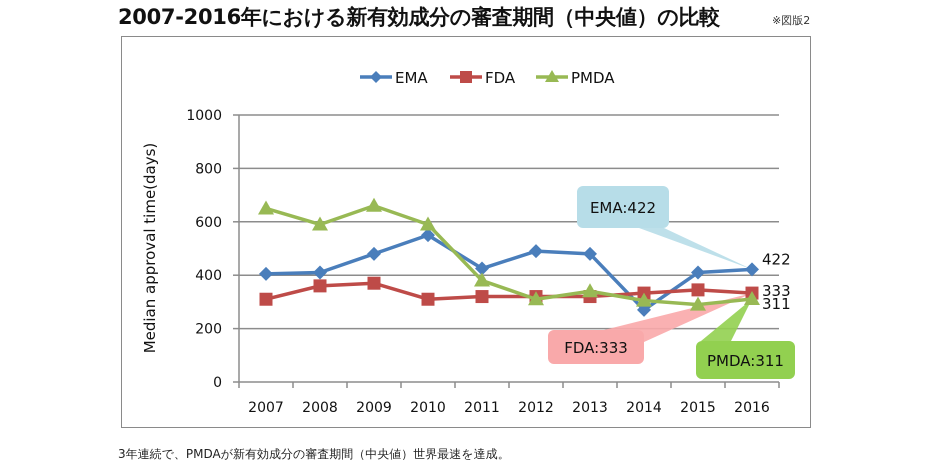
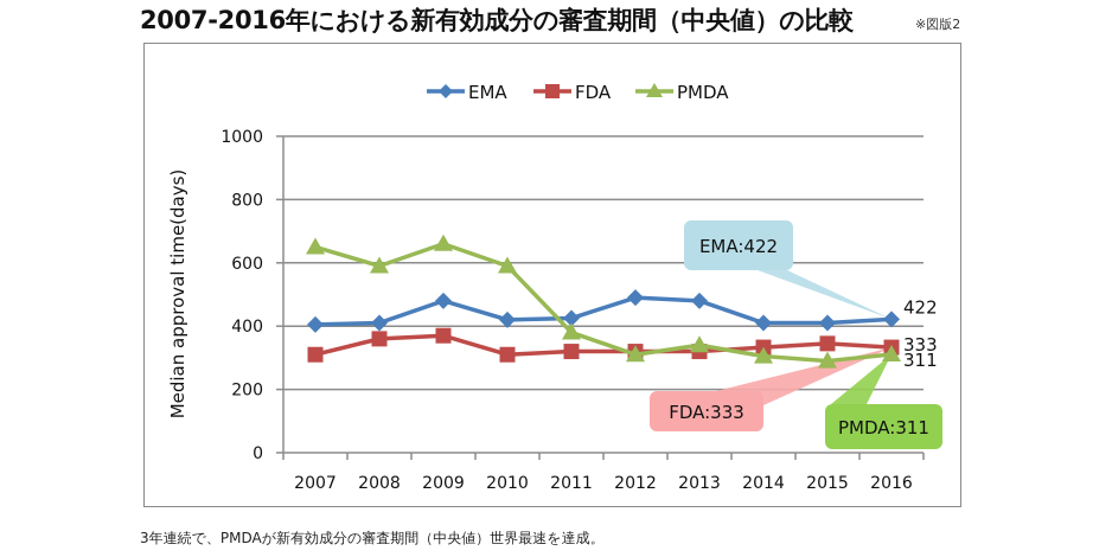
EMA/2010: 550 -> 420
EMA/2014: 270 -> 410
